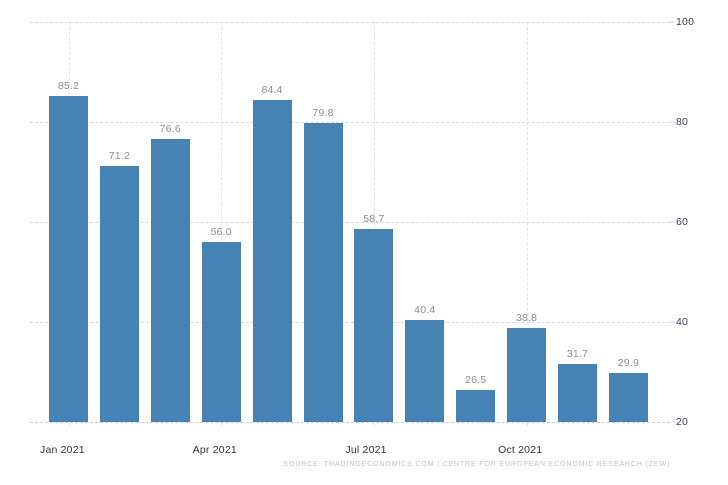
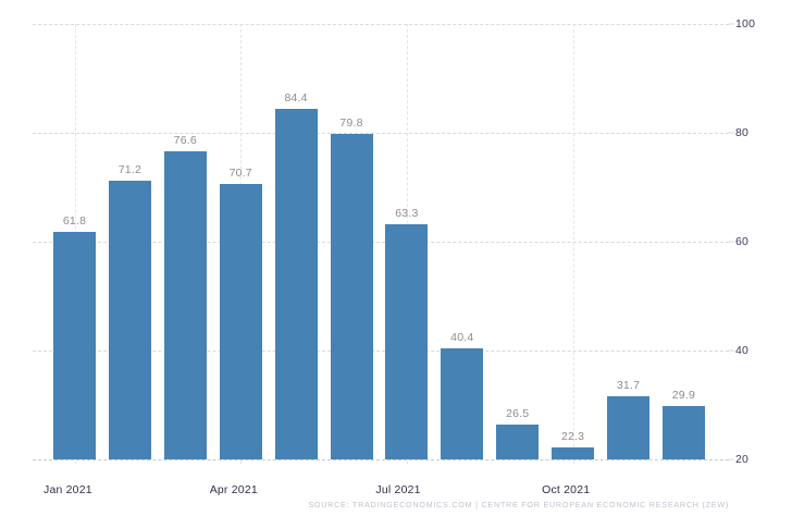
Jan 2021: 85.2 -> 61.8
Apr 2021: 56.0 -> 70.7
Jul 2021: 58.7 -> 63.3
Oct 2021: 38.8 -> 22.3
